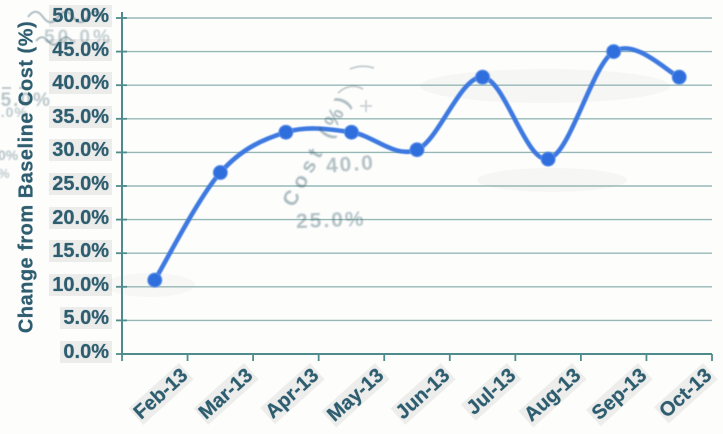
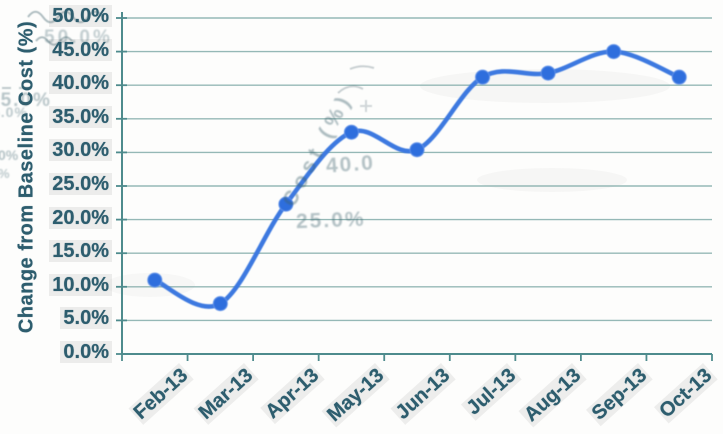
Mar-13: 27% -> 8%
Apr-13: 33% -> 22%
Aug-13: 29% -> 42%
